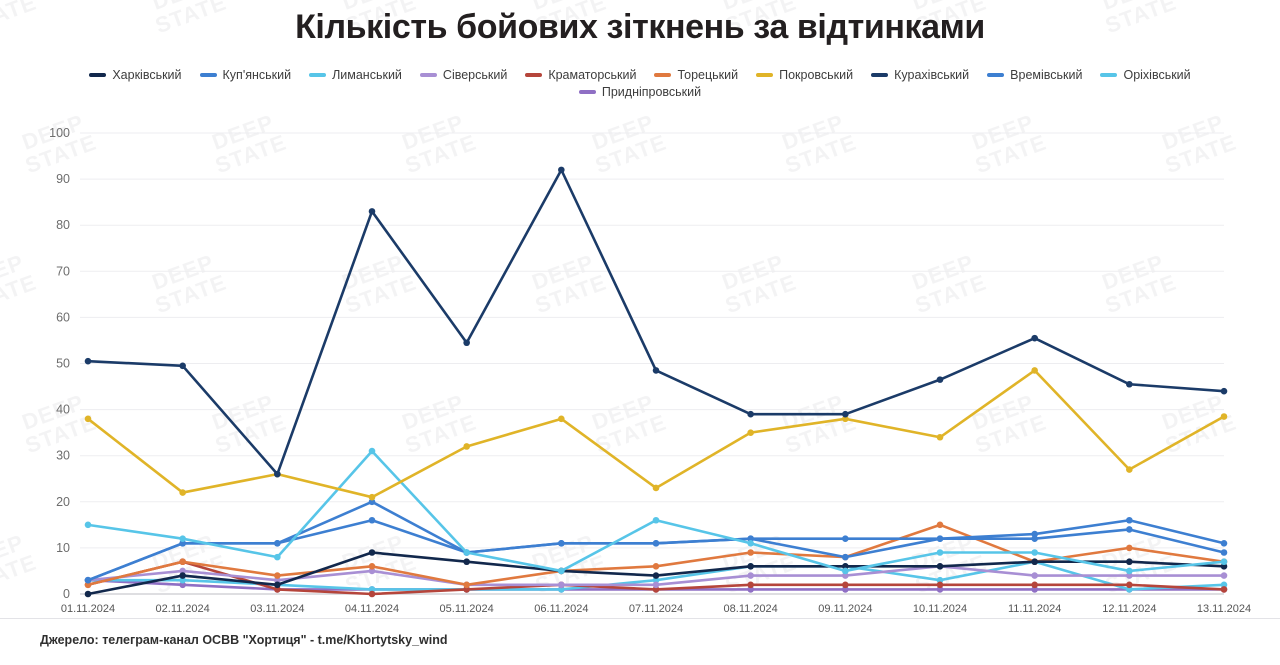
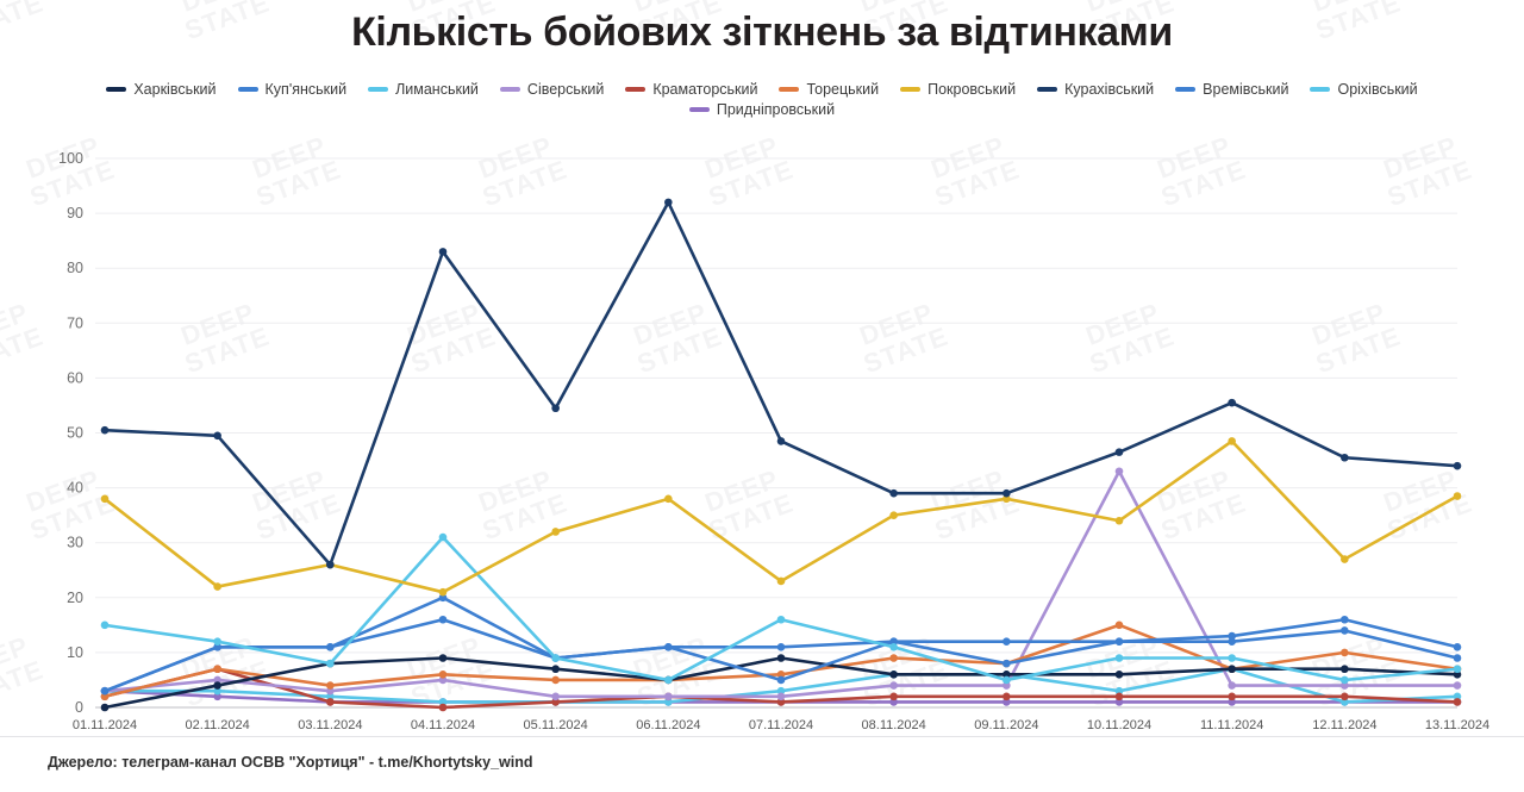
Харківський/03.11.2024: 2 -> 8
Торецький/05.11.2024: 2 -> 5
Харківський/07.11.2024: 4 -> 9
Времівський/07.11.2024: 11 -> 5
Сіверський/10.11.2024: 6 -> 43
